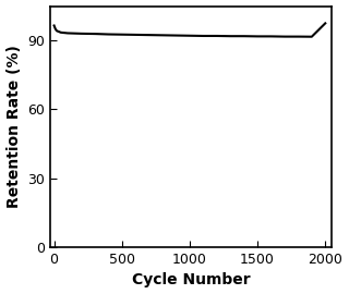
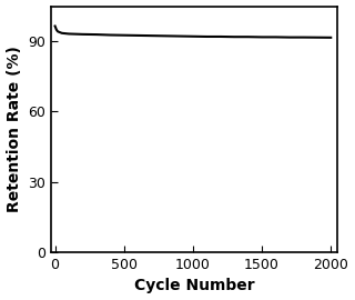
2000: 97.5 -> 91.6
